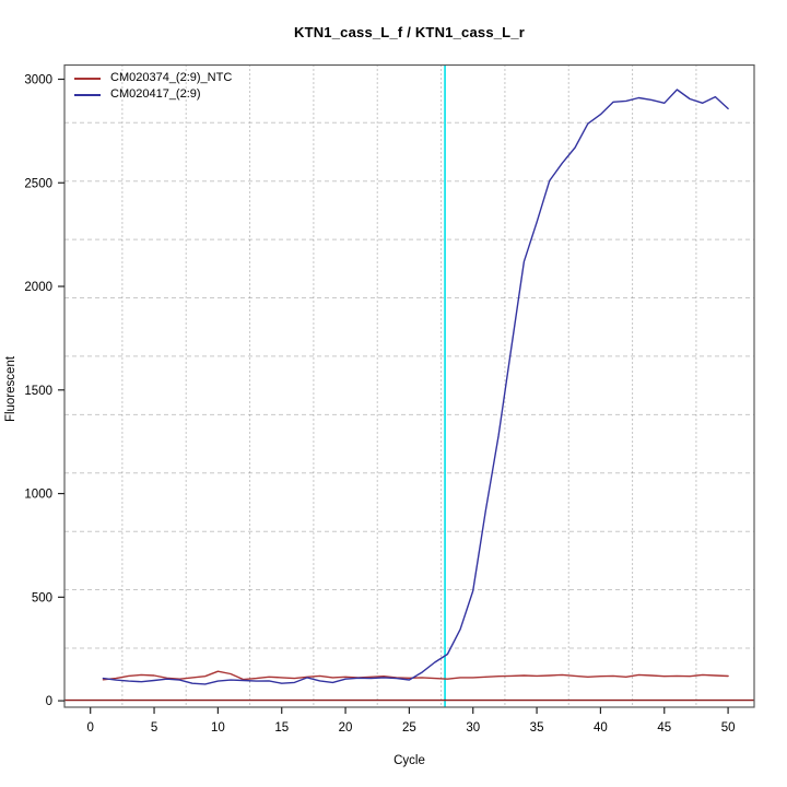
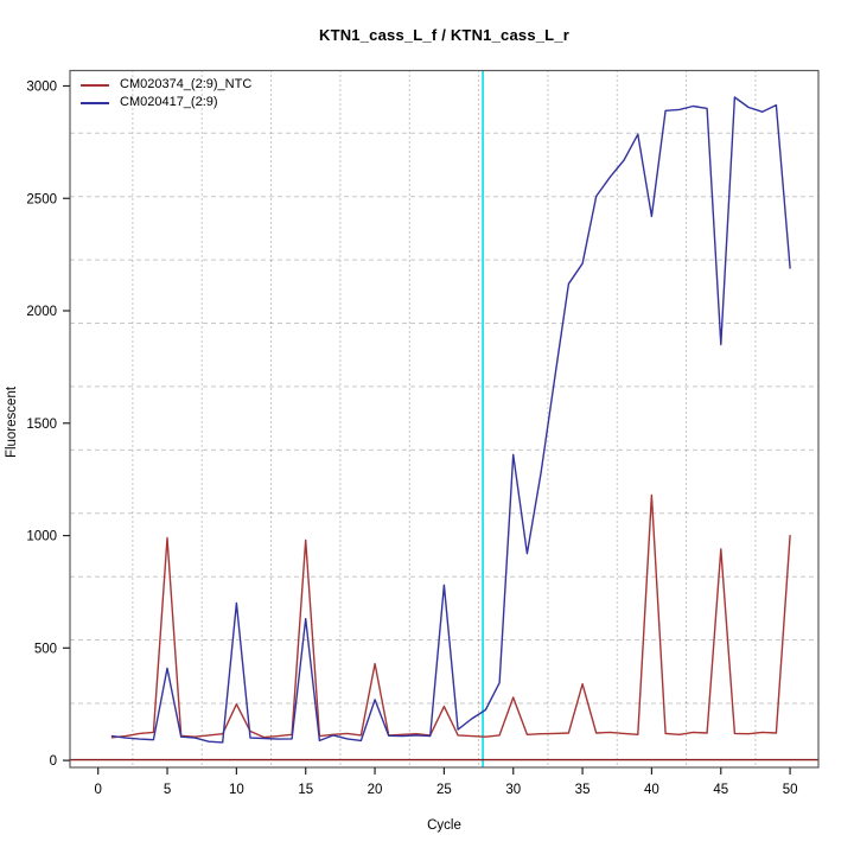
CM020374_(2:9)_NTC/5: 120 -> 990
CM020417_(2:9)/5: 100 -> 410
CM020374_(2:9)_NTC/10: 140 -> 250
CM020417_(2:9)/10: 100 -> 700
CM020374_(2:9)_NTC/15: 110 -> 980
CM020417_(2:9)/15: 80 -> 630
CM020374_(2:9)_NTC/20: 120 -> 430
CM020417_(2:9)/20: 100 -> 270
CM020374_(2:9)_NTC/25: 110 -> 240
CM020417_(2:9)/25: 100 -> 780
CM020374_(2:9)_NTC/30: 110 -> 280
CM020417_(2:9)/30: 530 -> 1360
CM020374_(2:9)_NTC/35: 120 -> 340
CM020417_(2:9)/35: 2310 -> 2210
CM020374_(2:9)_NTC/40: 120 -> 1180
CM020417_(2:9)/40: 2830 -> 2420
CM020374_(2:9)_NTC/45: 120 -> 940
CM020417_(2:9)/45: 2880 -> 1850
CM020374_(2:9)_NTC/50: 120 -> 1000
CM020417_(2:9)/50: 2860 -> 2190
